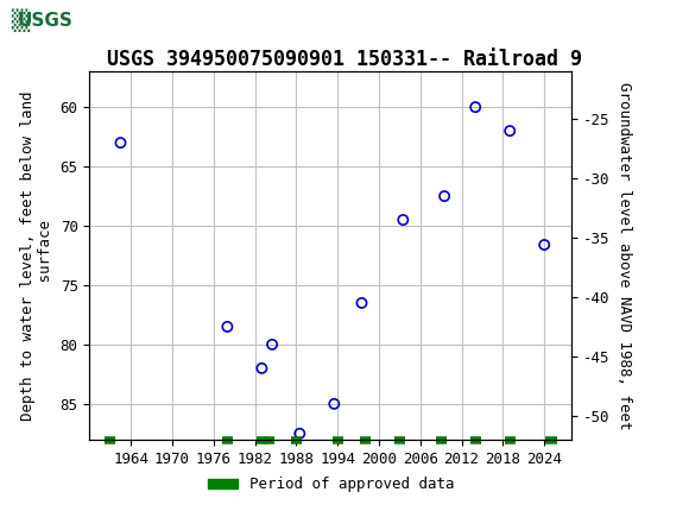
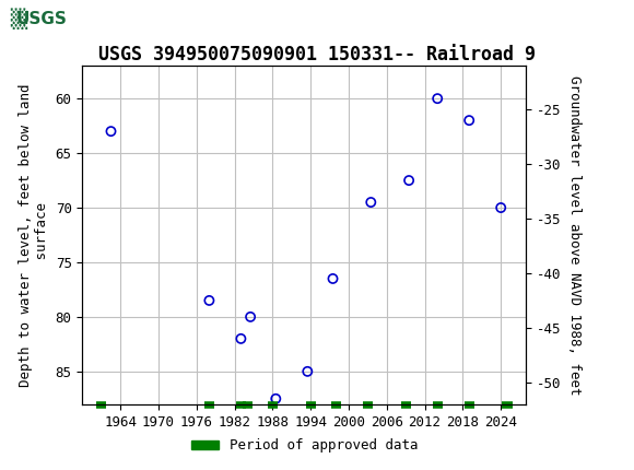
2024: 71.6 -> 70.0
